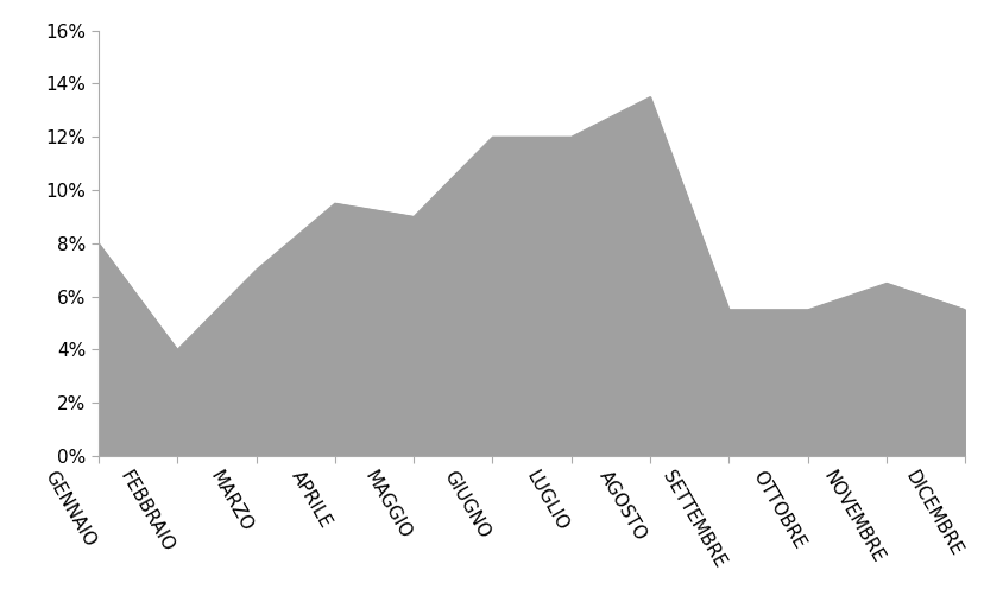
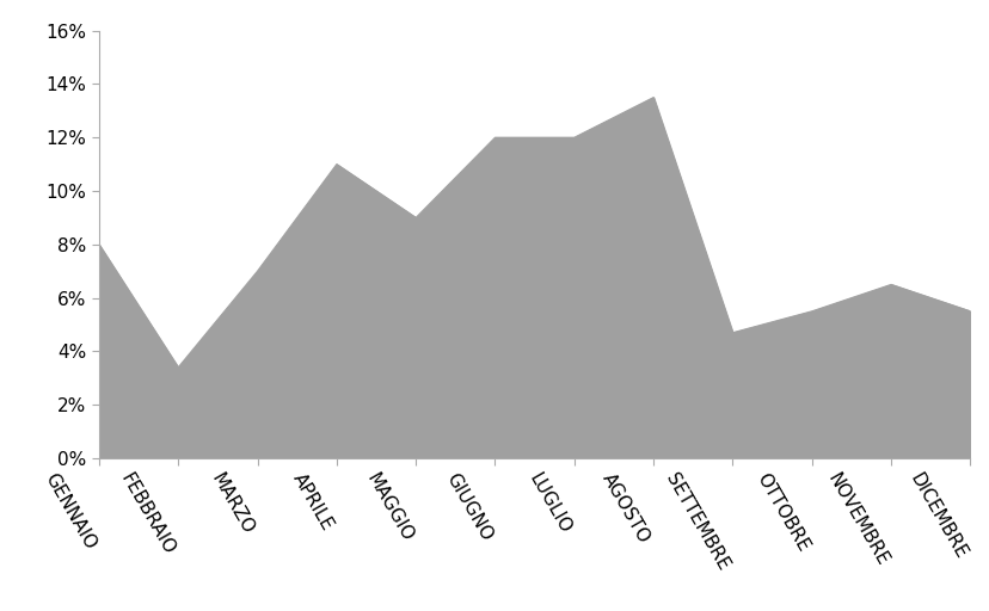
FEBBRAIO: 4.0% -> 3.4%
APRILE: 9.5% -> 11.0%
SETTEMBRE: 5.5% -> 4.7%
